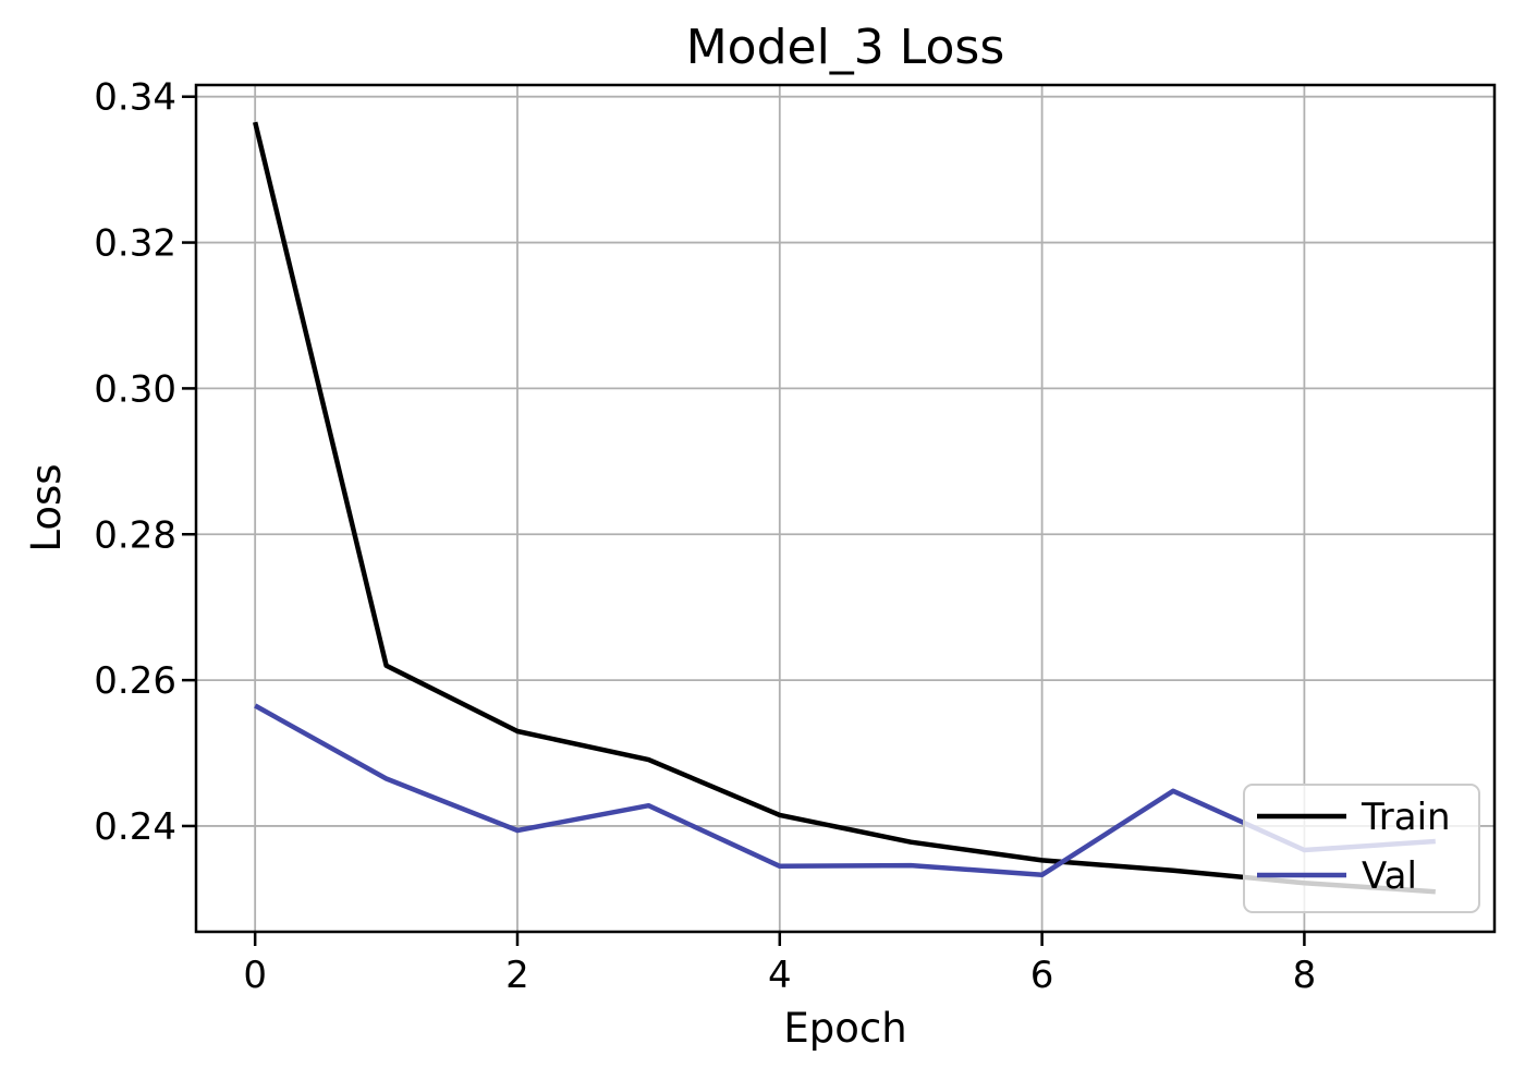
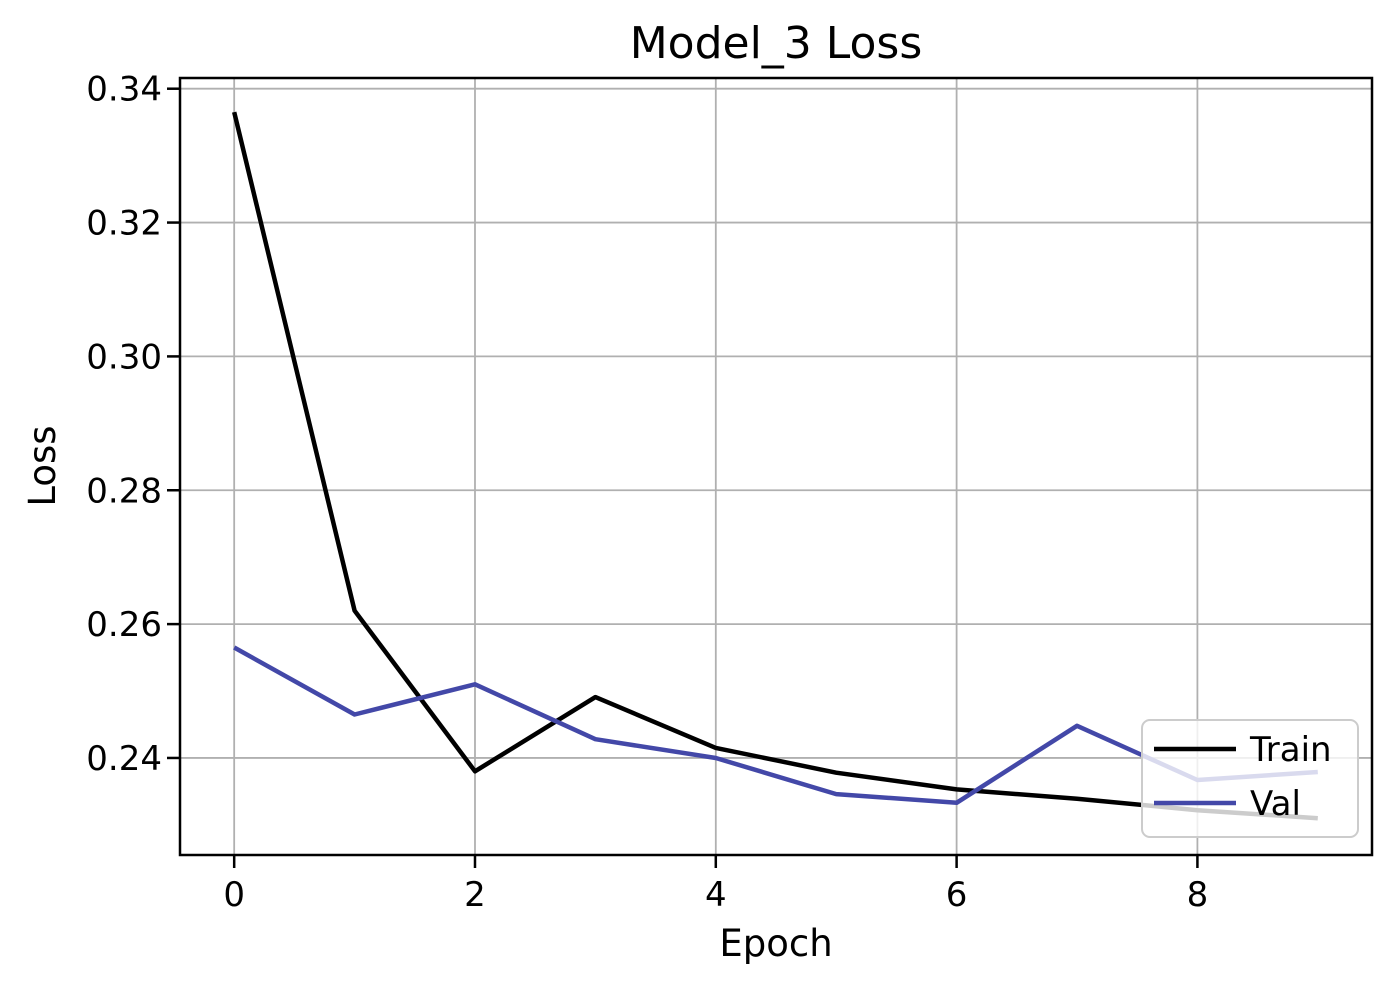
Train/2: 0.253 -> 0.238
Val/2: 0.239 -> 0.251
Val/4: 0.234 -> 0.240
